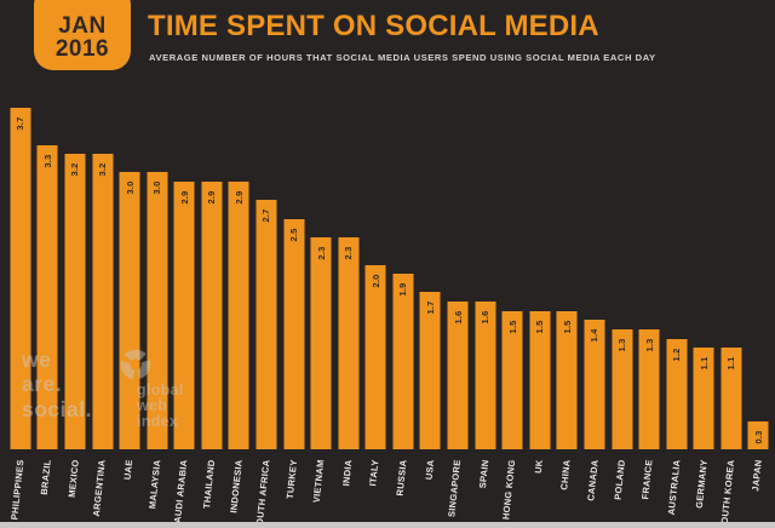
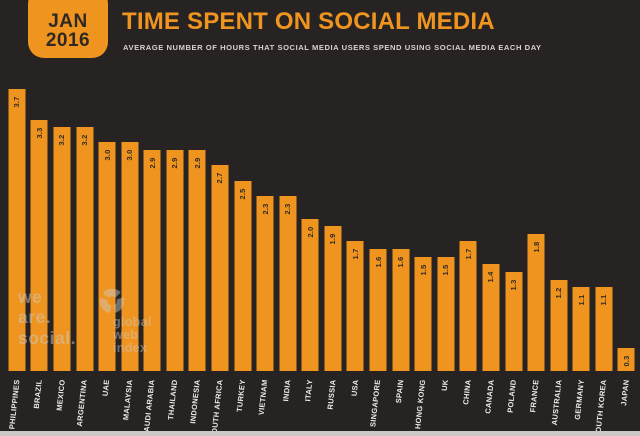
CHINA: 1.5 -> 1.7
FRANCE: 1.3 -> 1.8
